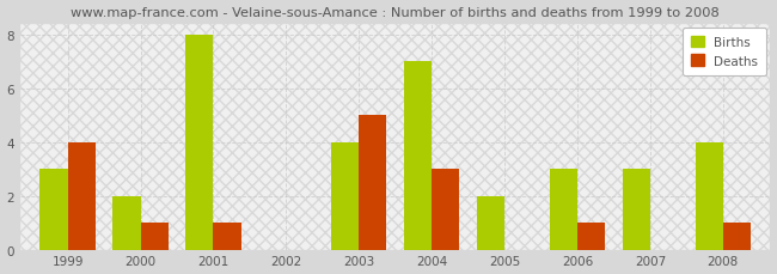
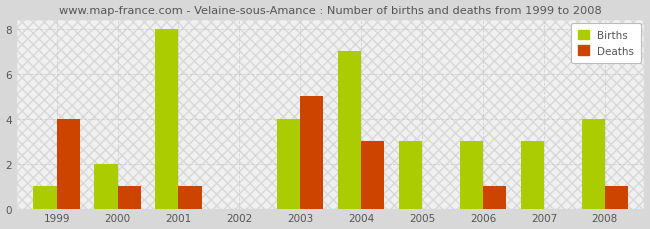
Births/1999: 3 -> 1
Births/2005: 2 -> 3
